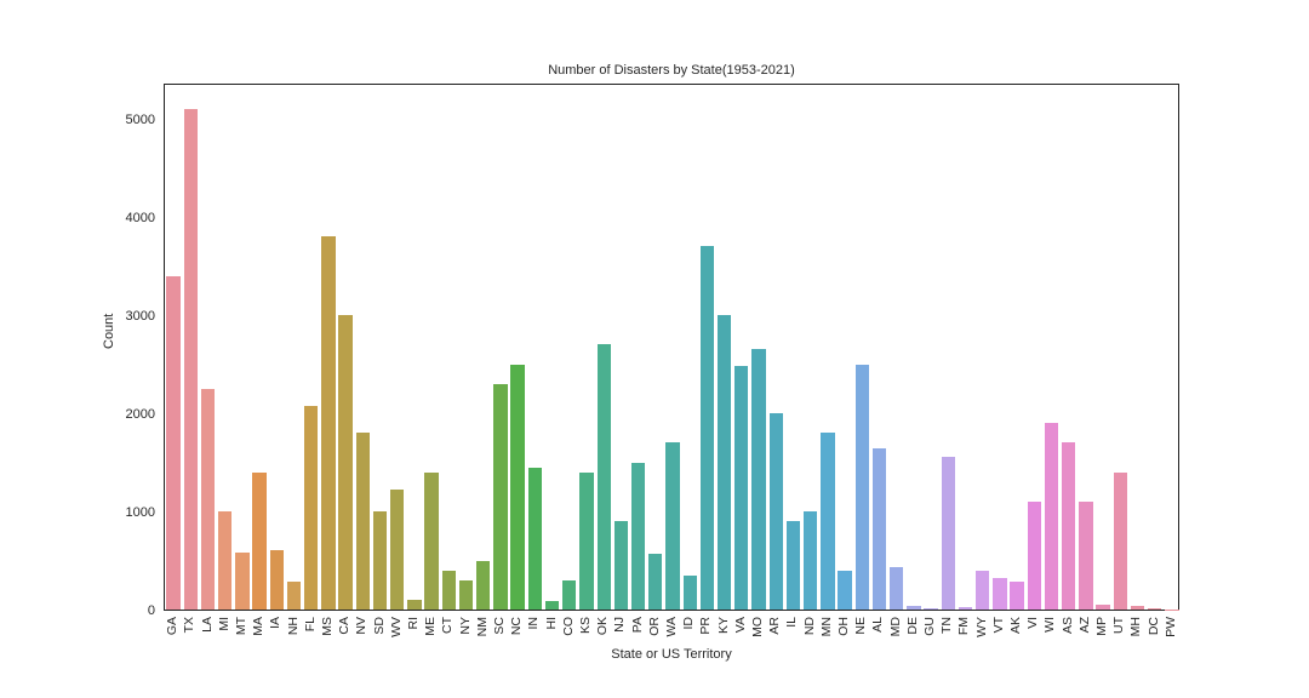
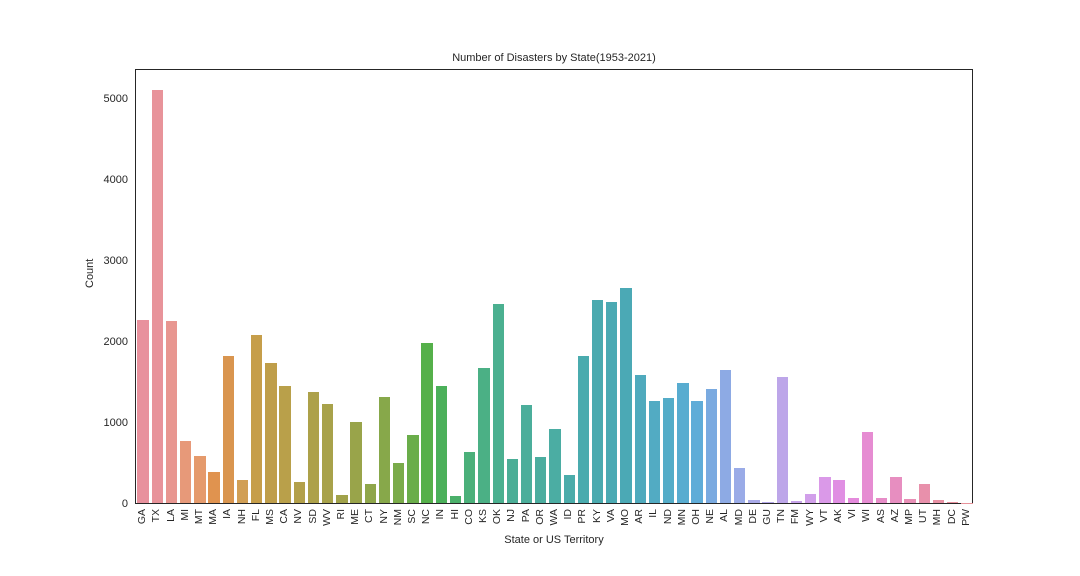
GA: 3400 -> 2300
MI: 1000 -> 800
MA: 1400 -> 400
IA: 600 -> 1800
MS: 3800 -> 1700
CA: 3000 -> 1400
NV: 1800 -> 300
SD: 1000 -> 1400
ME: 1400 -> 1000
CT: 400 -> 200
NY: 300 -> 1300
SC: 2300 -> 800
NC: 2500 -> 2000
CO: 300 -> 600
KS: 1400 -> 1700
OK: 2700 -> 2500
NJ: 900 -> 500
PA: 1500 -> 1200
WA: 1700 -> 900
PR: 3700 -> 1800
KY: 3000 -> 2500
AR: 2000 -> 1600
IL: 900 -> 1300
ND: 1000 -> 1300
MN: 1800 -> 1500
OH: 400 -> 1300
NE: 2500 -> 1400
WY: 400 -> 100
VI: 1100 -> 100
WI: 1900 -> 900
AS: 1700 -> 100
AZ: 1100 -> 300
UT: 1400 -> 200
